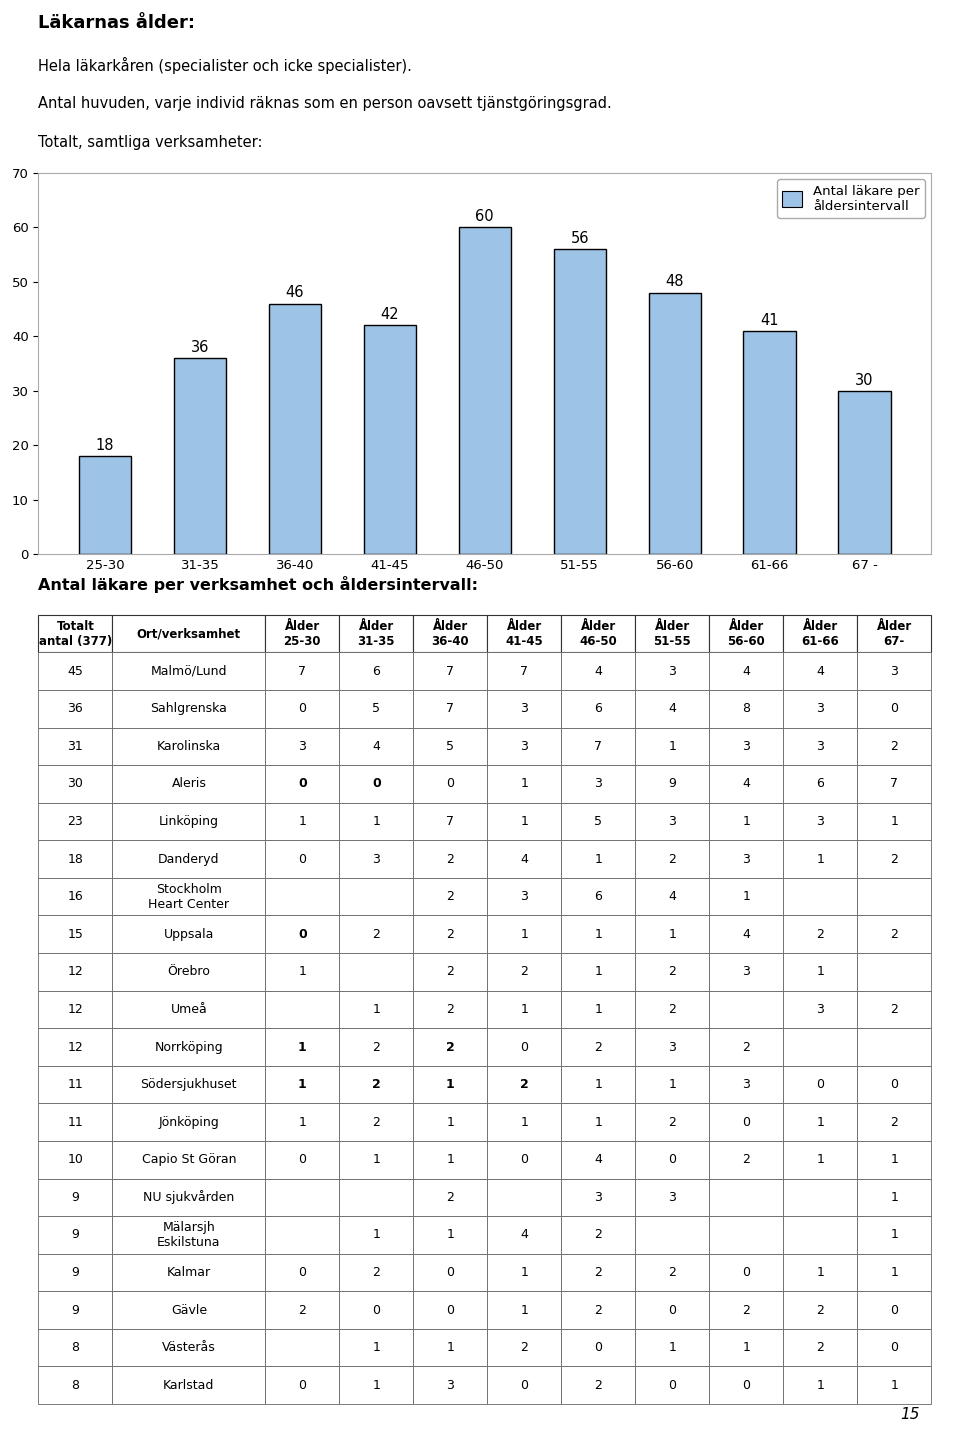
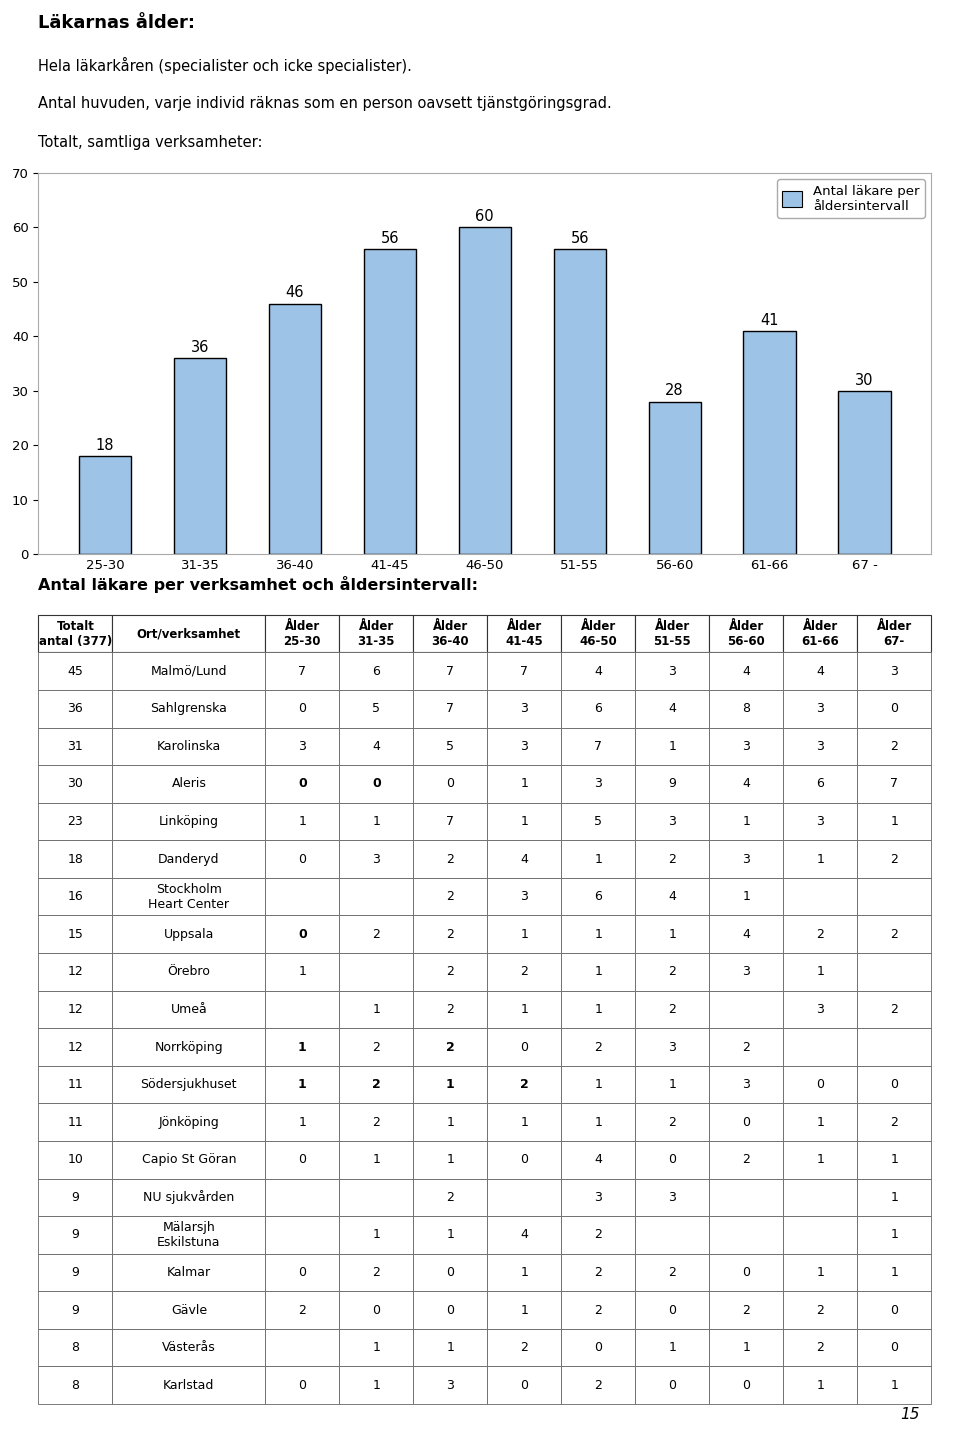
41-45: 42 -> 56
56-60: 48 -> 28
